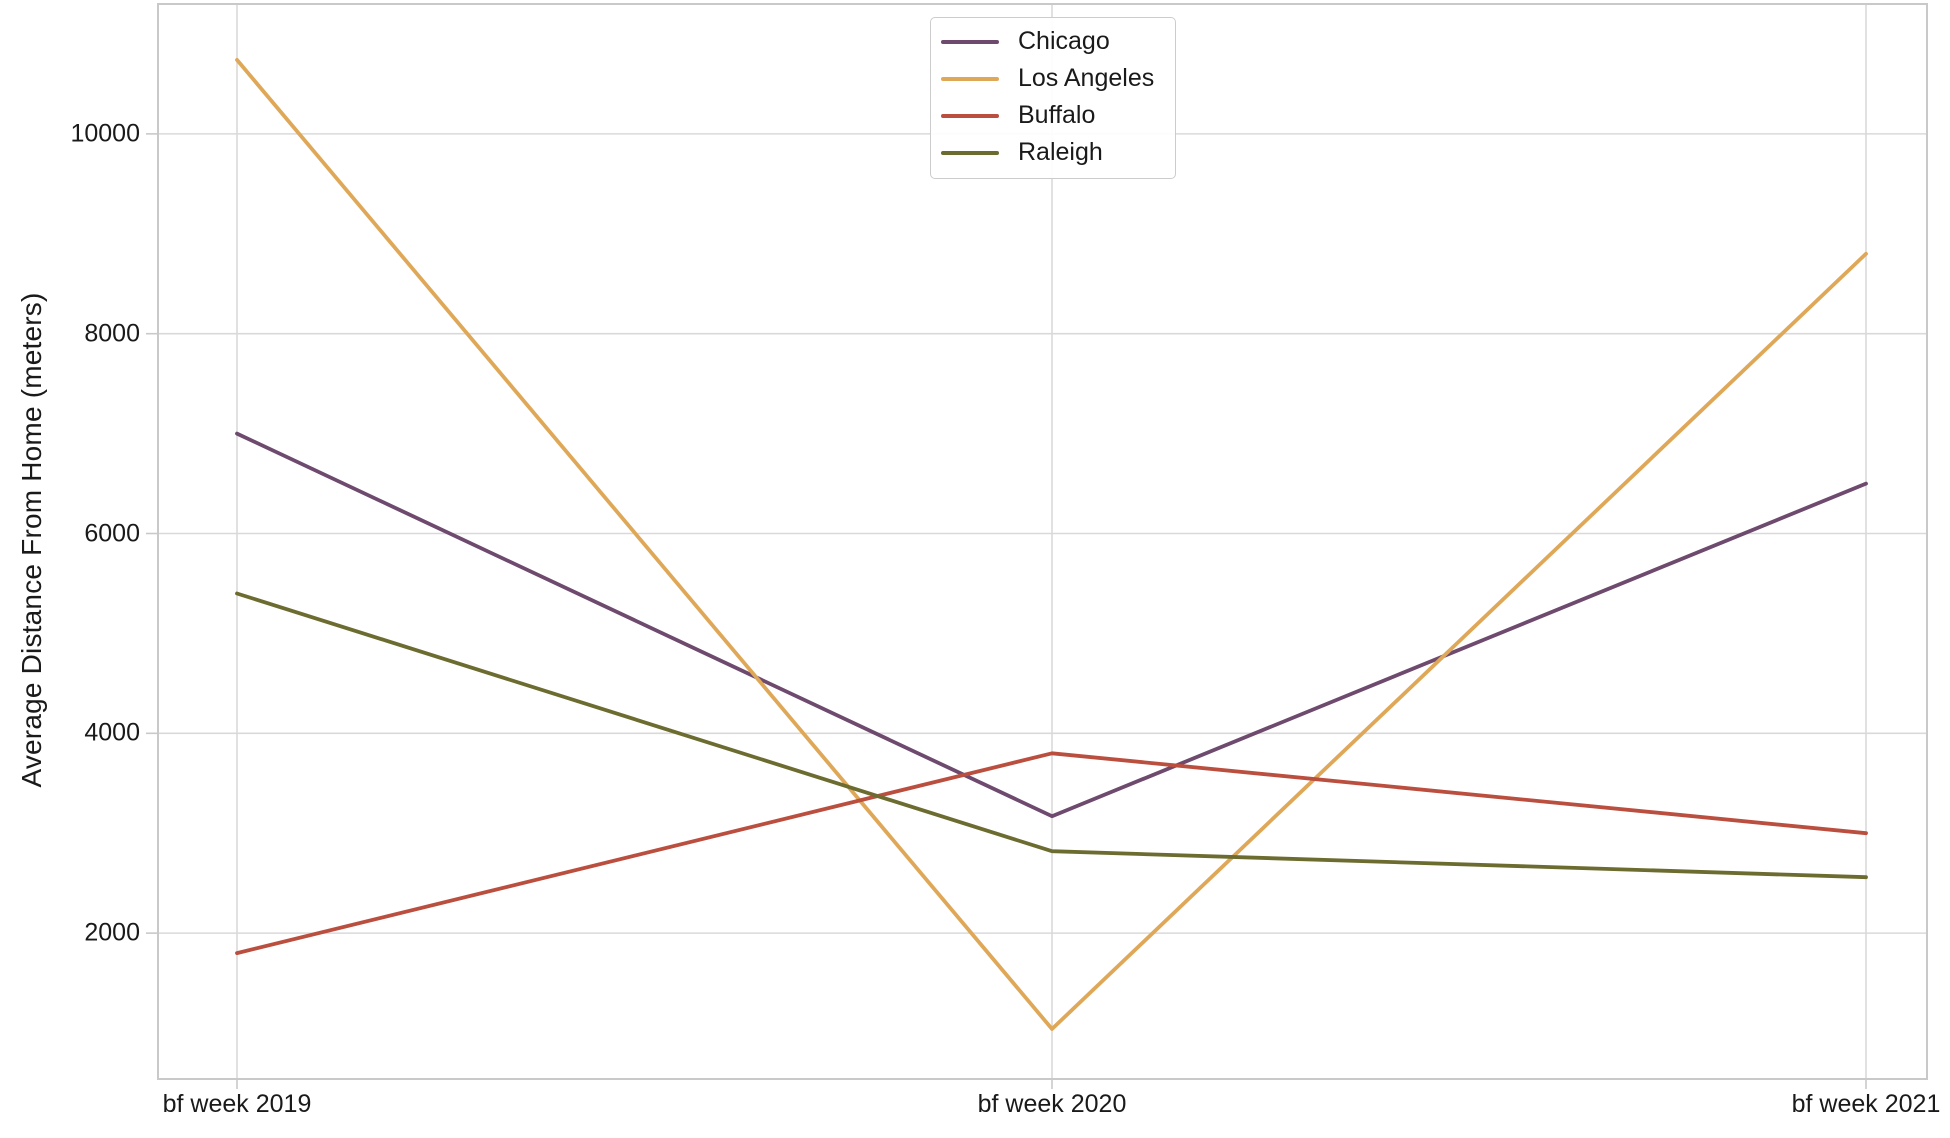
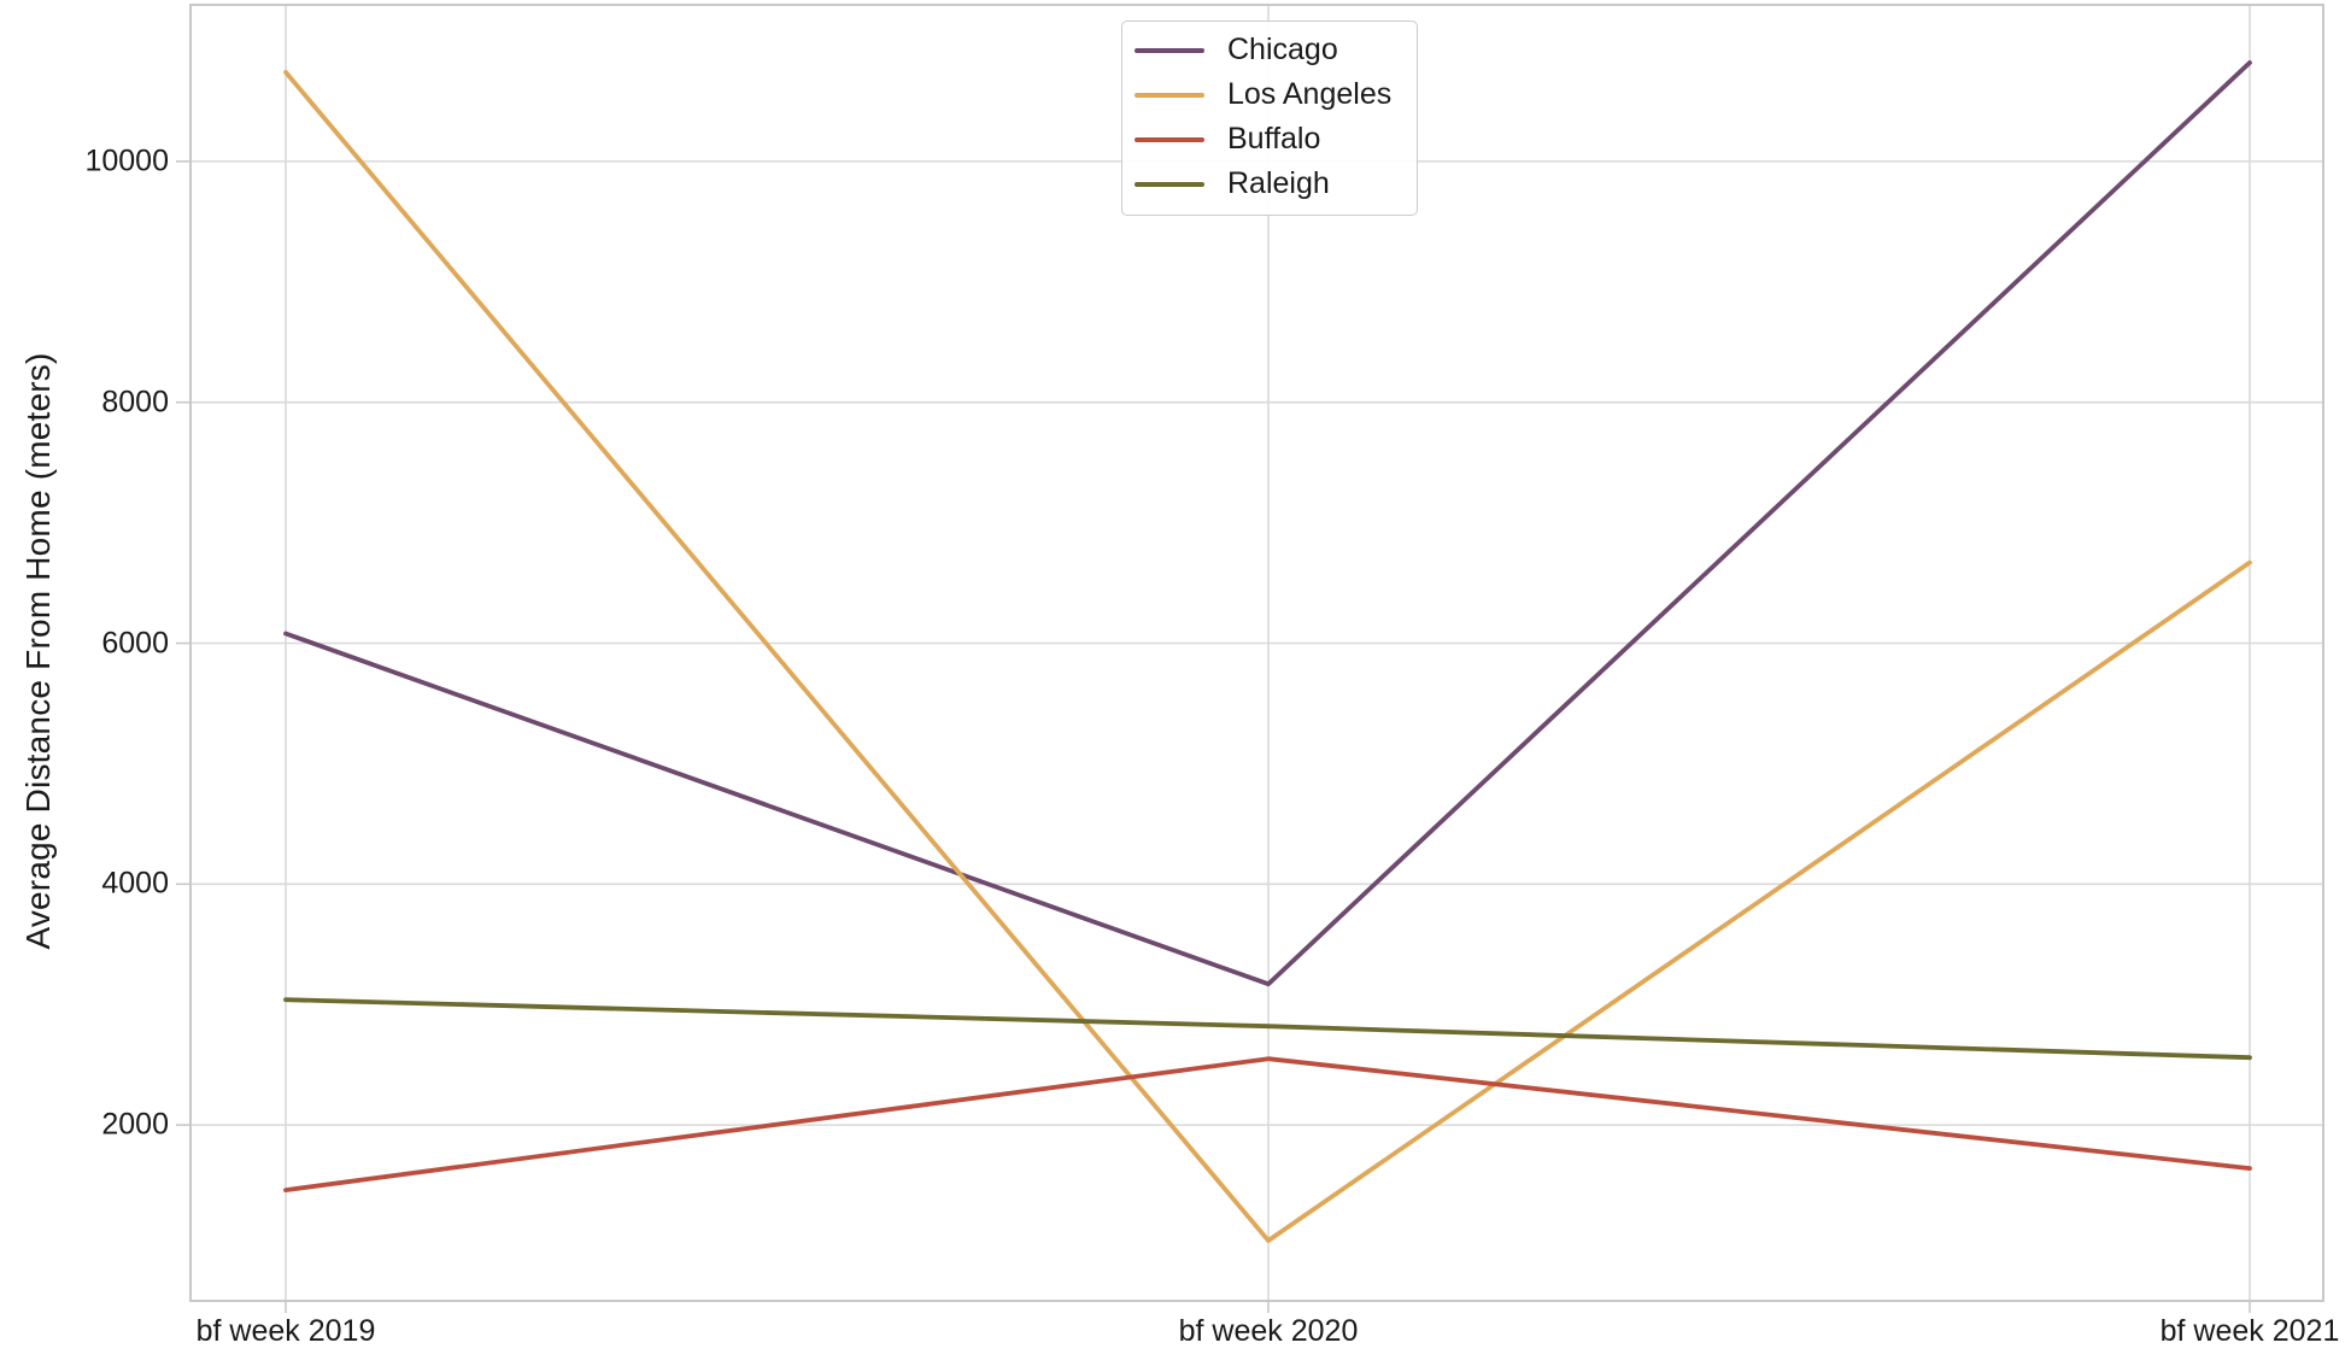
Chicago/bf week 2019: 7000 -> 6100
Buffalo/bf week 2019: 1800 -> 1500
Raleigh/bf week 2019: 5400 -> 3000
Buffalo/bf week 2020: 3800 -> 2600
Chicago/bf week 2021: 6500 -> 10800
Los Angeles/bf week 2021: 8800 -> 6700
Buffalo/bf week 2021: 3000 -> 1600
